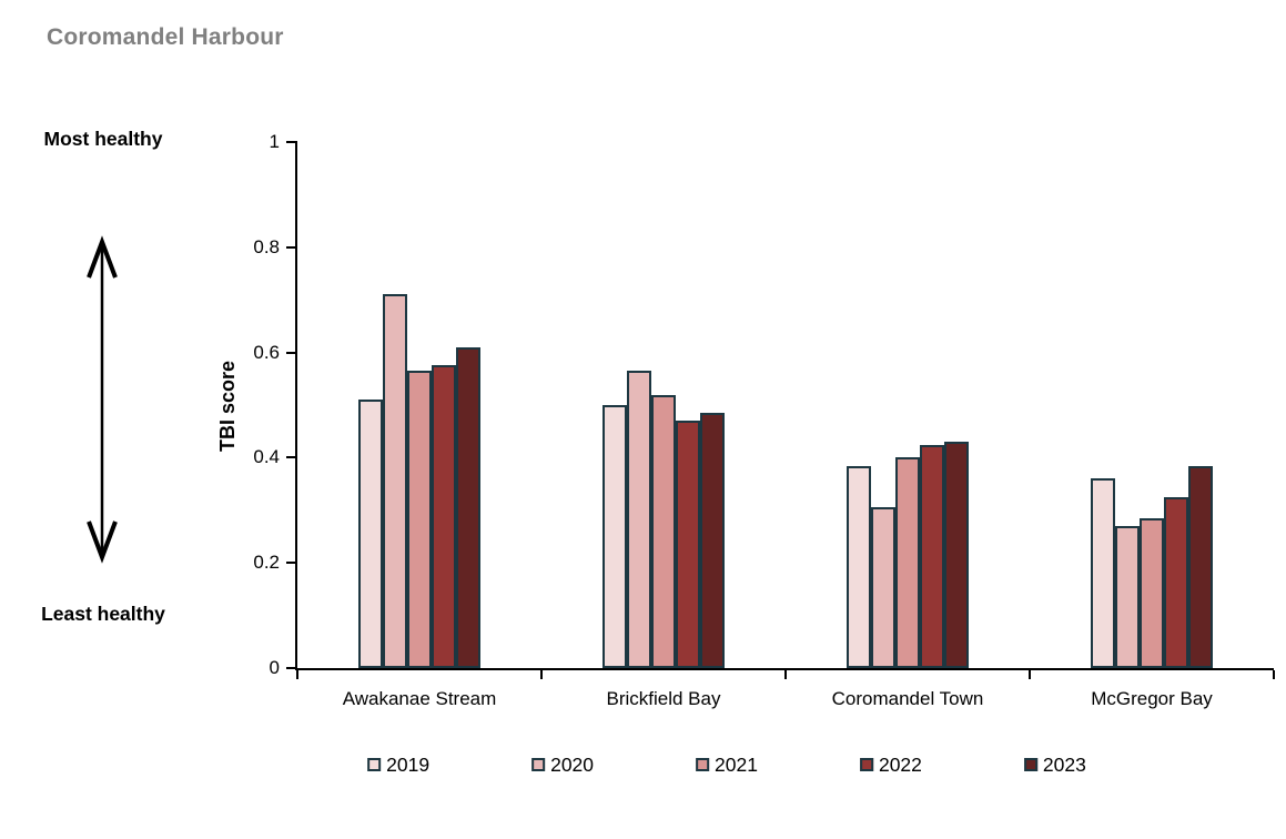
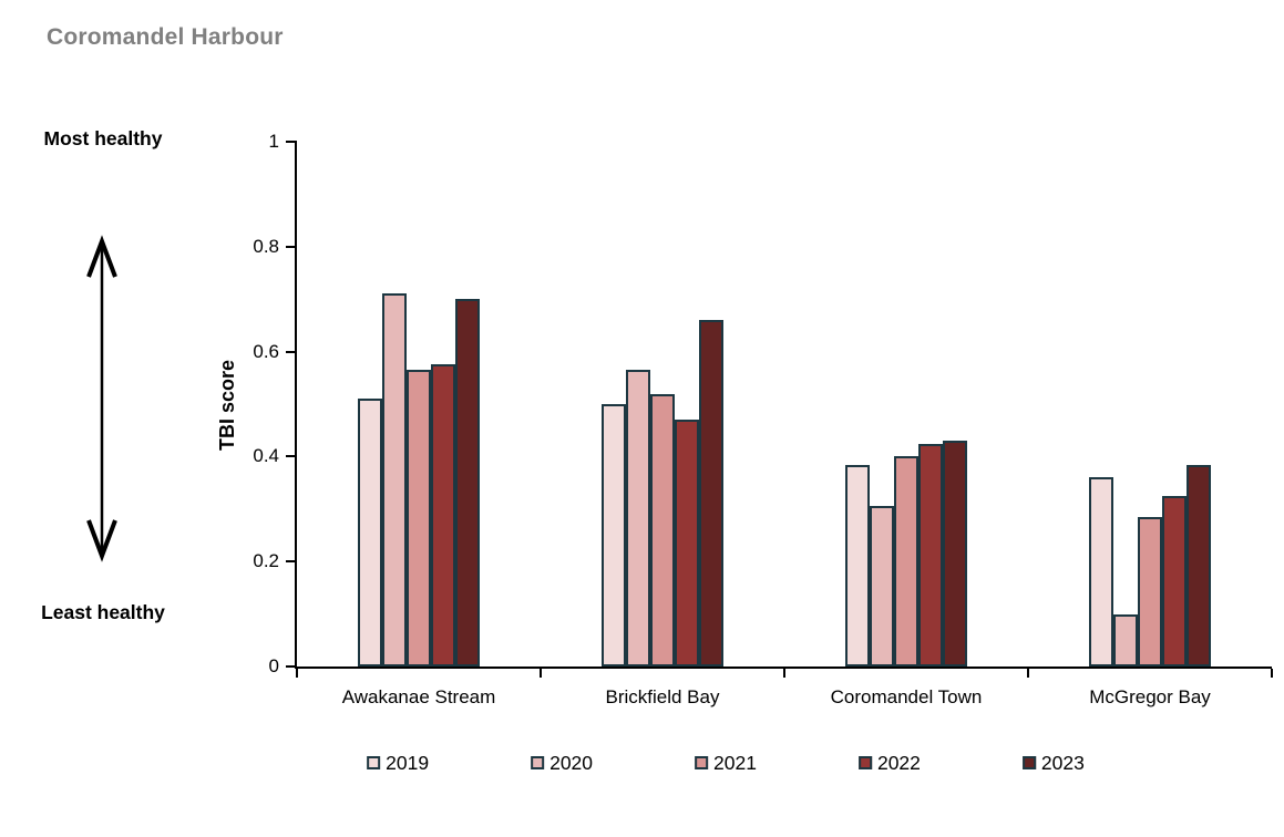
2023/Awakanae Stream: 0.61 -> 0.70
2023/Brickfield Bay: 0.48 -> 0.66
2020/McGregor Bay: 0.27 -> 0.10
